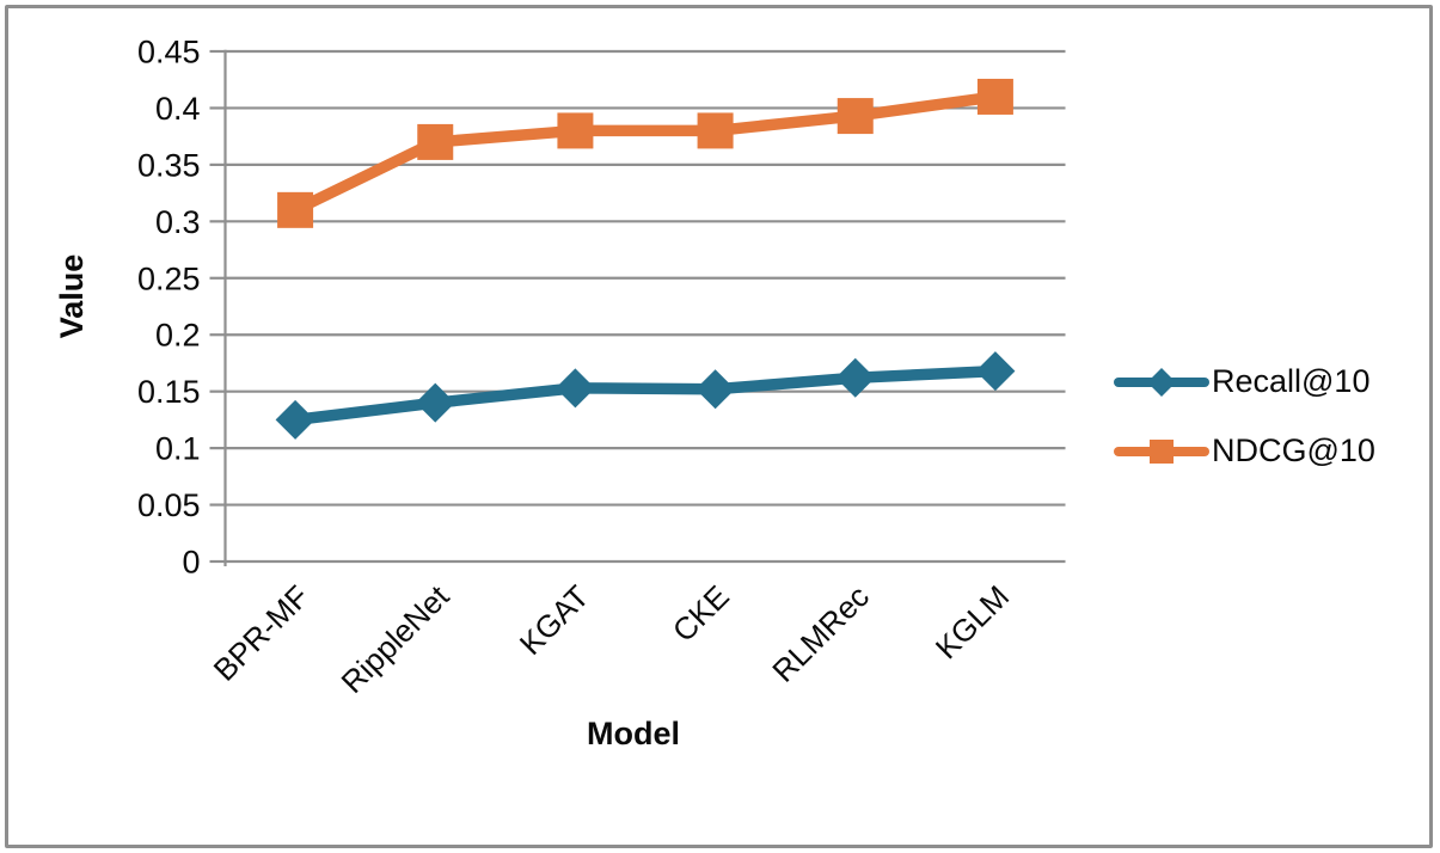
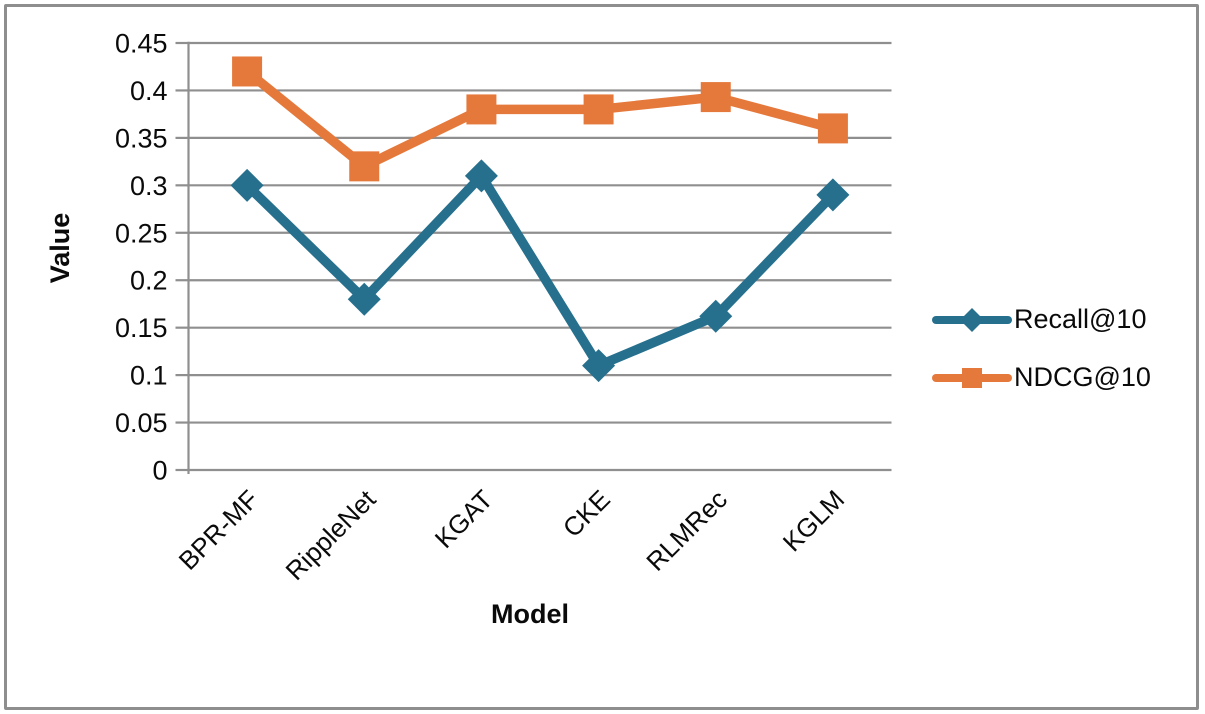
Recall@10/BPR-MF: 0.12 -> 0.30
NDCG@10/BPR-MF: 0.31 -> 0.42
Recall@10/RippleNet: 0.14 -> 0.18
NDCG@10/RippleNet: 0.37 -> 0.32
Recall@10/KGAT: 0.15 -> 0.31
Recall@10/CKE: 0.15 -> 0.11
Recall@10/KGLM: 0.17 -> 0.29
NDCG@10/KGLM: 0.41 -> 0.36
